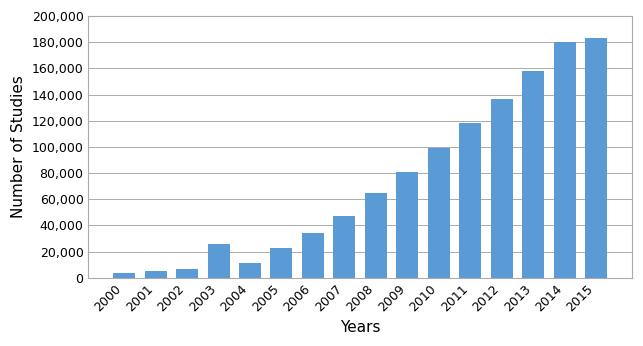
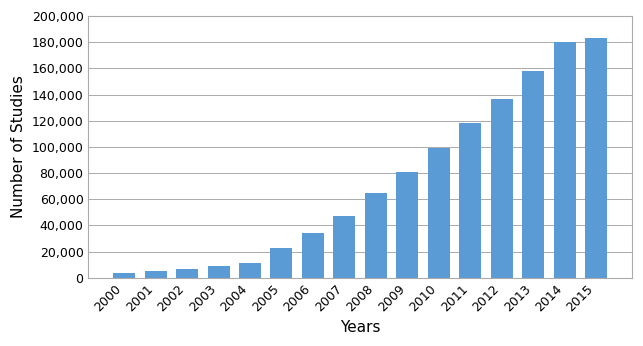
2003: 26,000 -> 9,000
